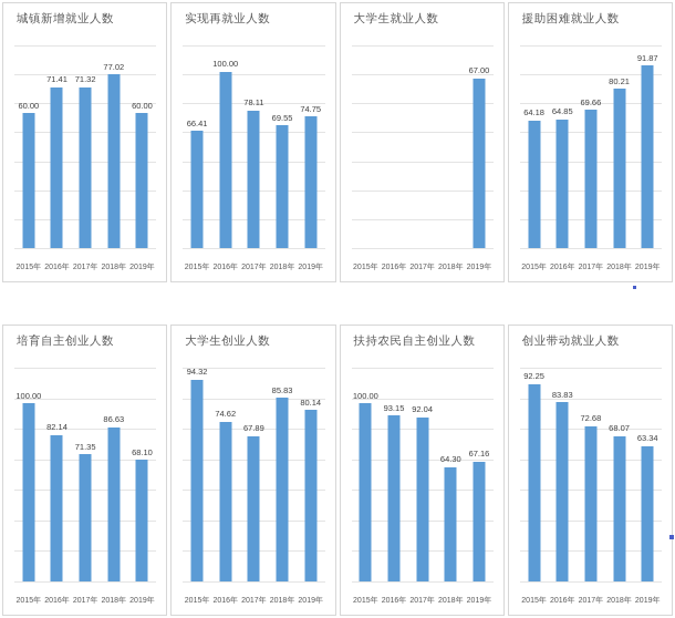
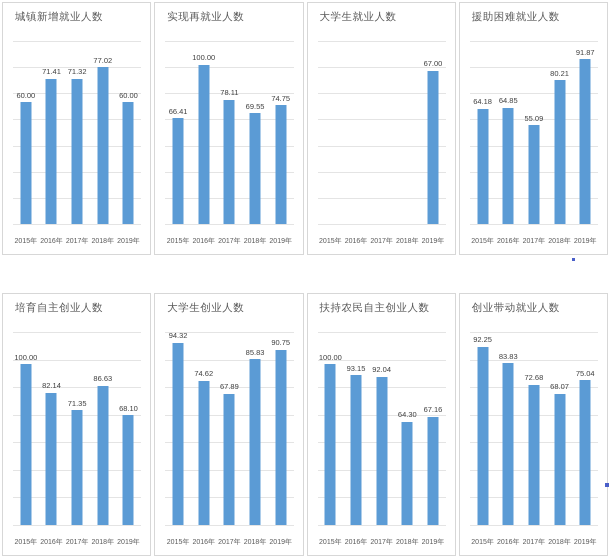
援助困难就业人数/2017年: 69.66 -> 55.09
大学生创业人数/2019年: 80.14 -> 90.75
创业带动就业人数/2019年: 63.34 -> 75.04
